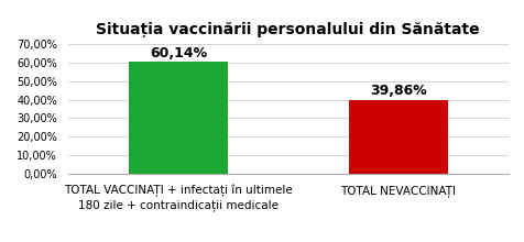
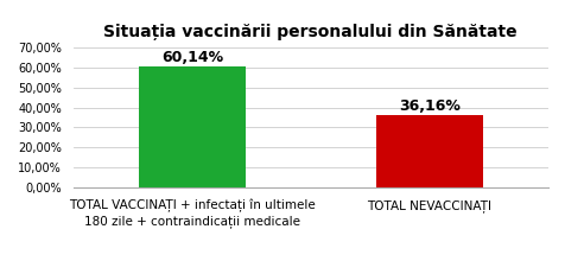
TOTAL NEVACCINAȚI: 39,86% -> 36,16%
